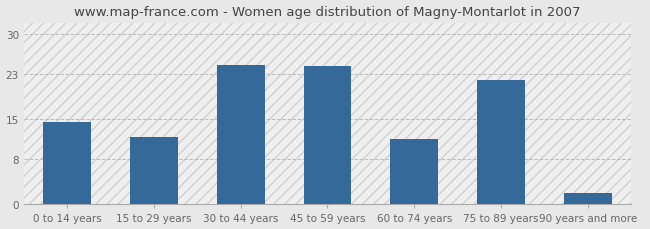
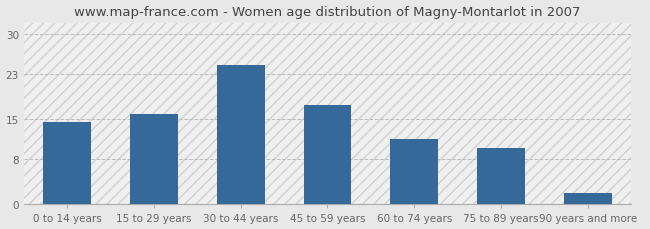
15 to 29 years: 11.8 -> 16.0
45 to 59 years: 24.4 -> 17.5
75 to 89 years: 22.0 -> 10.0
